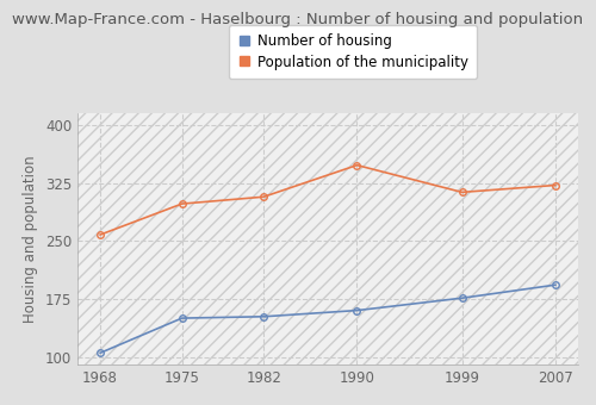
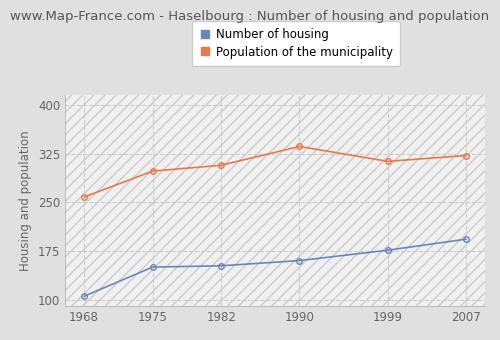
Population of the municipality/1990: 348 -> 336
